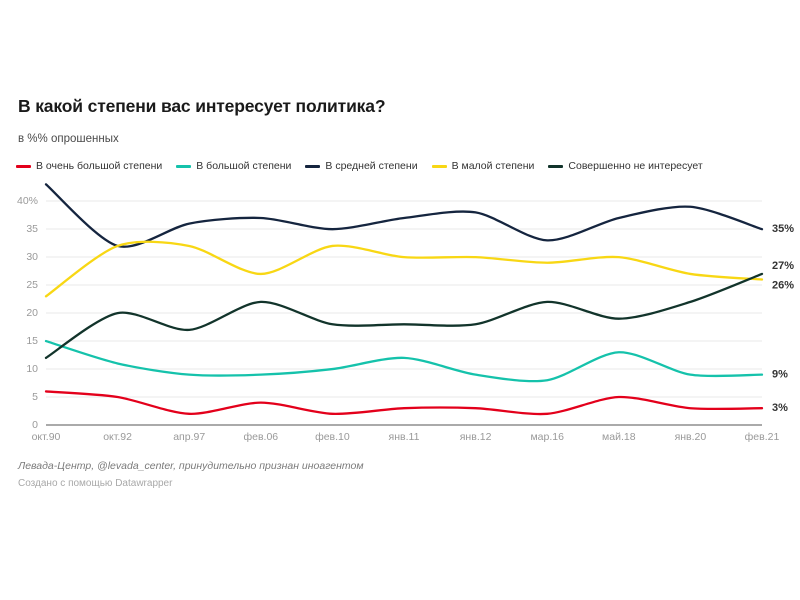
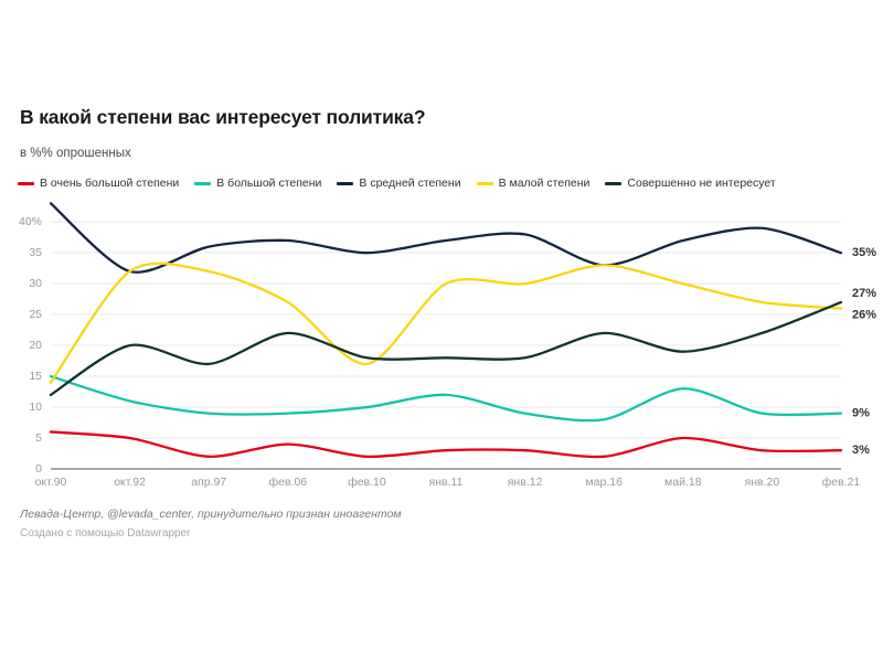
В малой степени/окт.90: 23% -> 14%
В малой степени/фев.10: 32% -> 17%
В малой степени/мар.16: 29% -> 33%
